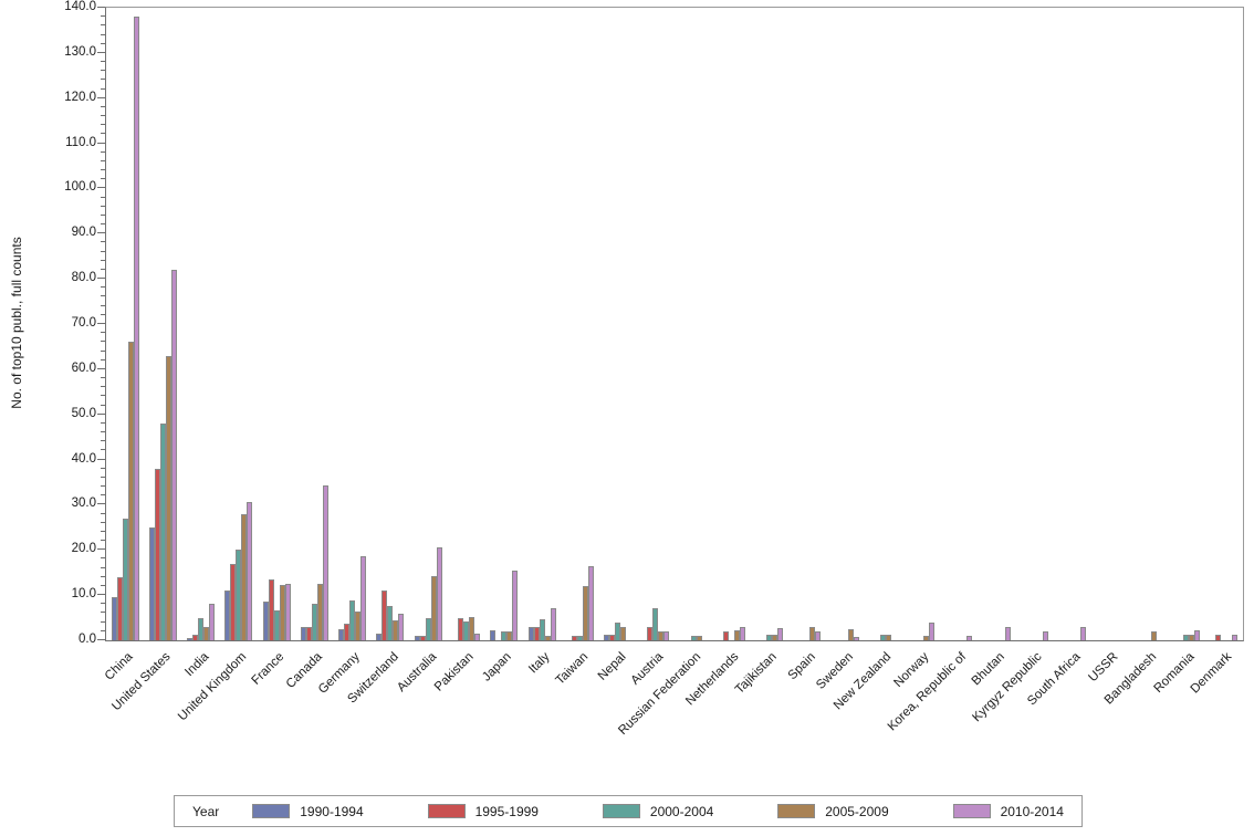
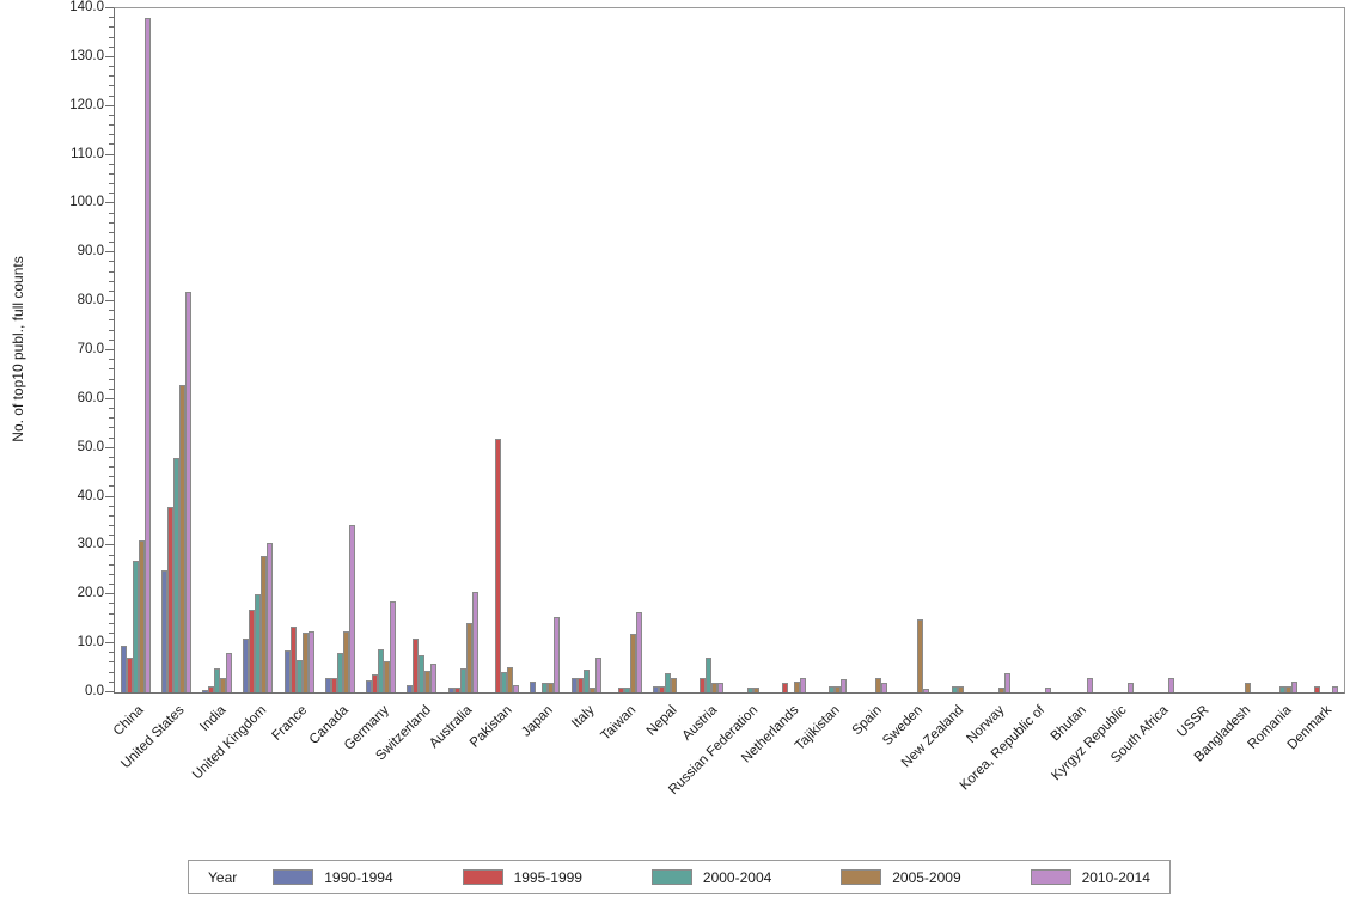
1995-1999/China: 14 -> 7
2005-2009/China: 66 -> 31
1995-1999/Pakistan: 5 -> 52
2005-2009/Sweden: 2 -> 15
